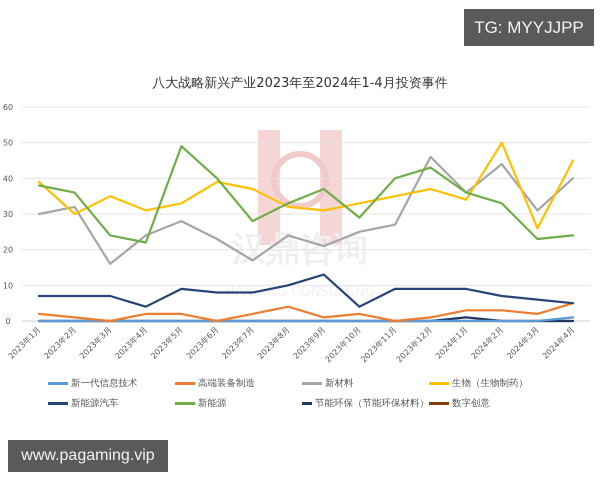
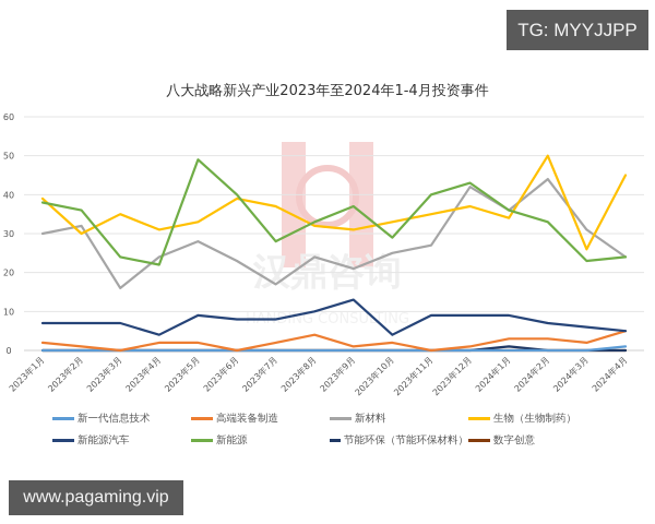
新材料/2023年12月: 46 -> 42
新材料/2024年4月: 40 -> 24
